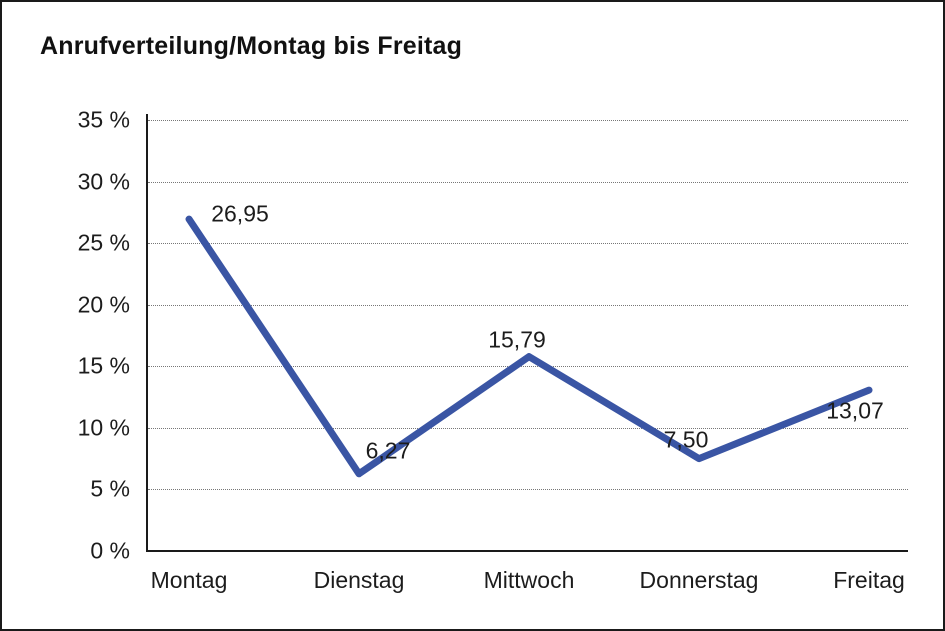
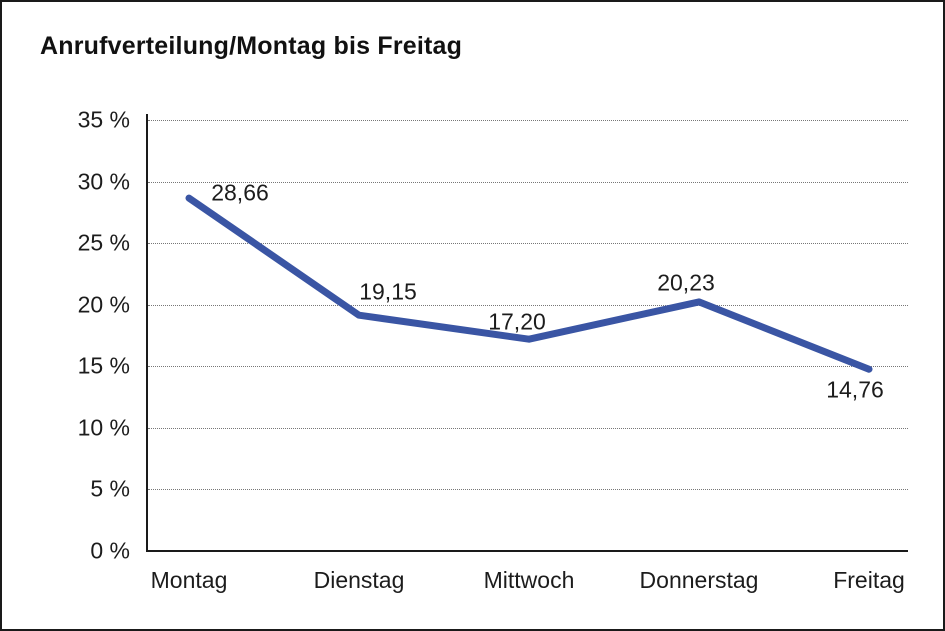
Montag: 26,95 -> 28,66
Dienstag: 6,27 -> 19,15
Mittwoch: 15,79 -> 17,20
Donnerstag: 7,50 -> 20,23
Freitag: 13,07 -> 14,76
